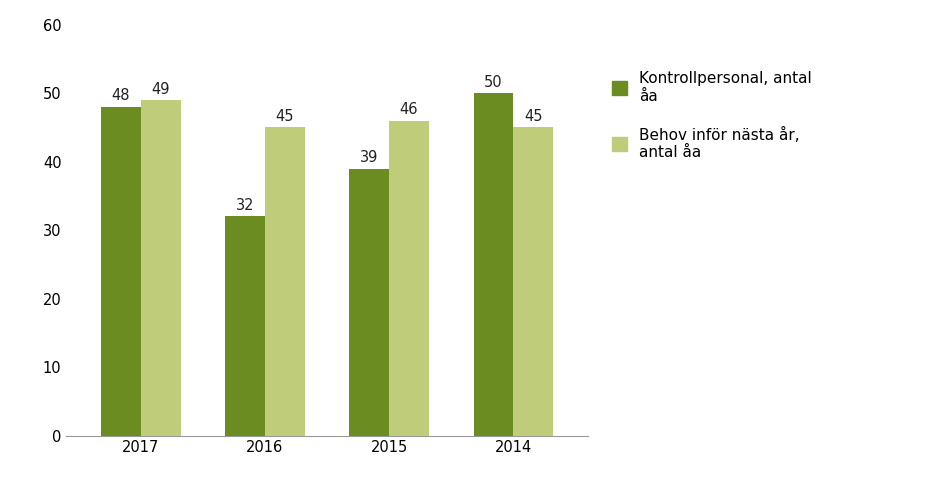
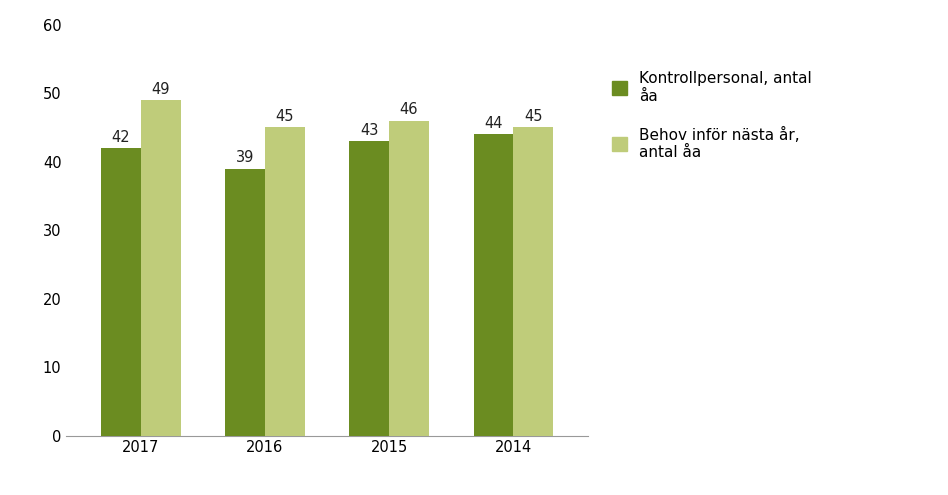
Kontrollpersonal, antal åa/2017: 48 -> 42
Kontrollpersonal, antal åa/2016: 32 -> 39
Kontrollpersonal, antal åa/2015: 39 -> 43
Kontrollpersonal, antal åa/2014: 50 -> 44
